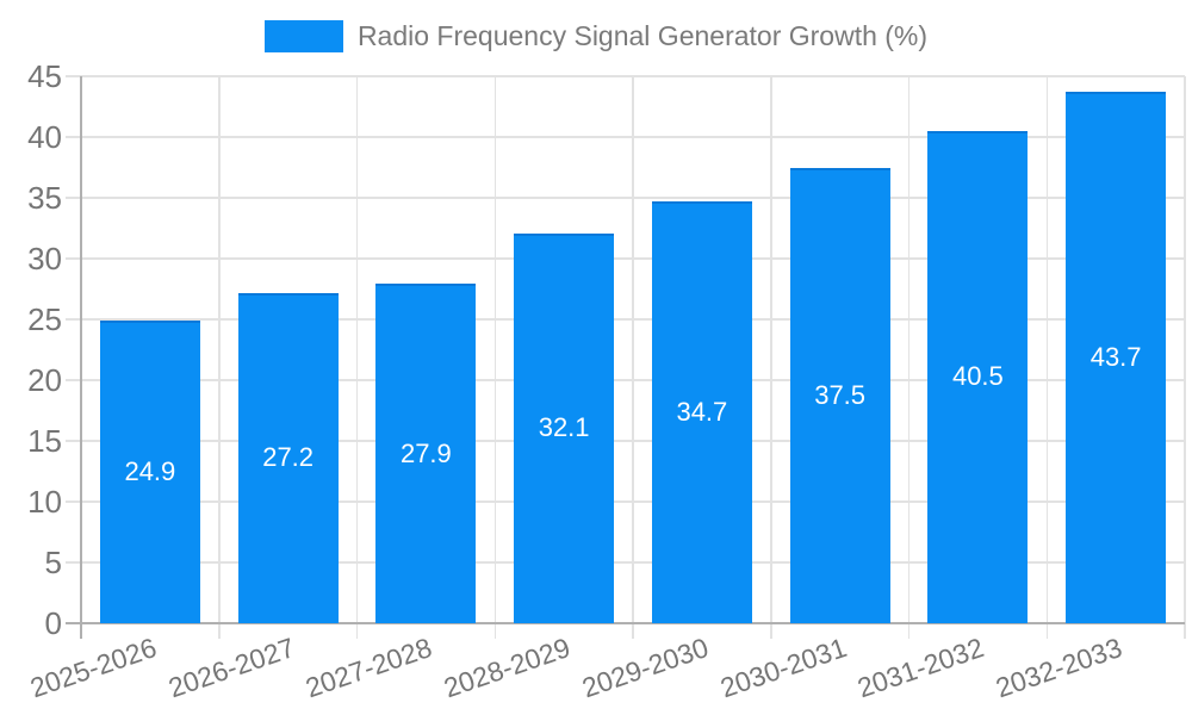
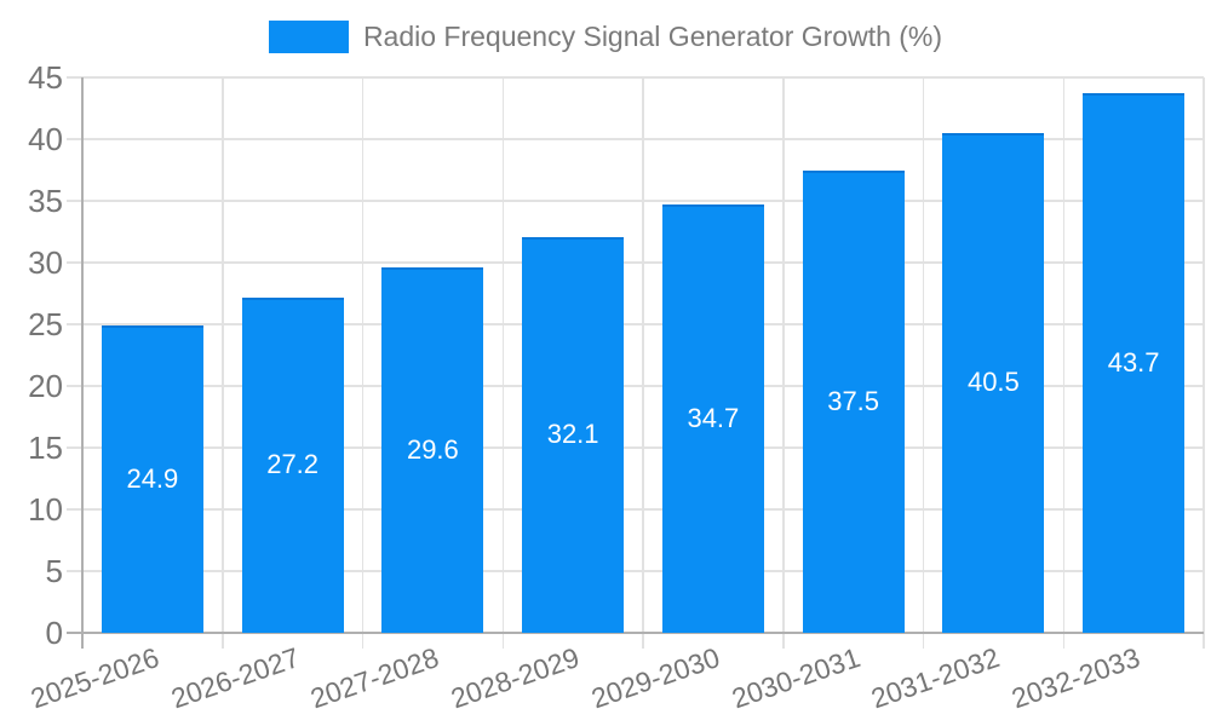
2027-2028: 27.9 -> 29.6
